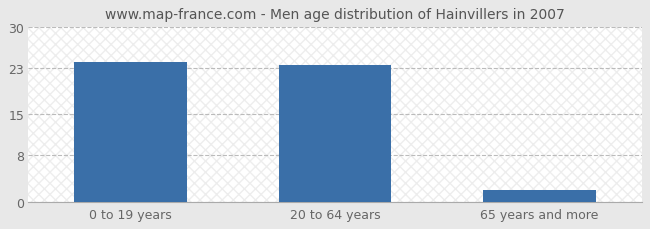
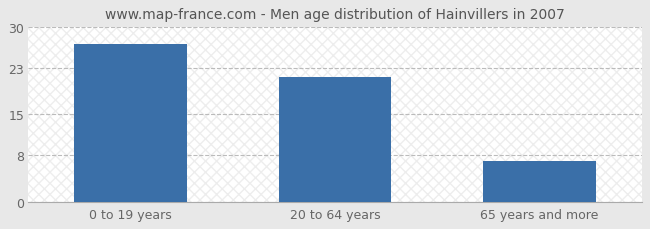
0 to 19 years: 24.0 -> 27.0
20 to 64 years: 23.5 -> 21.4
65 years and more: 2.0 -> 7.0
